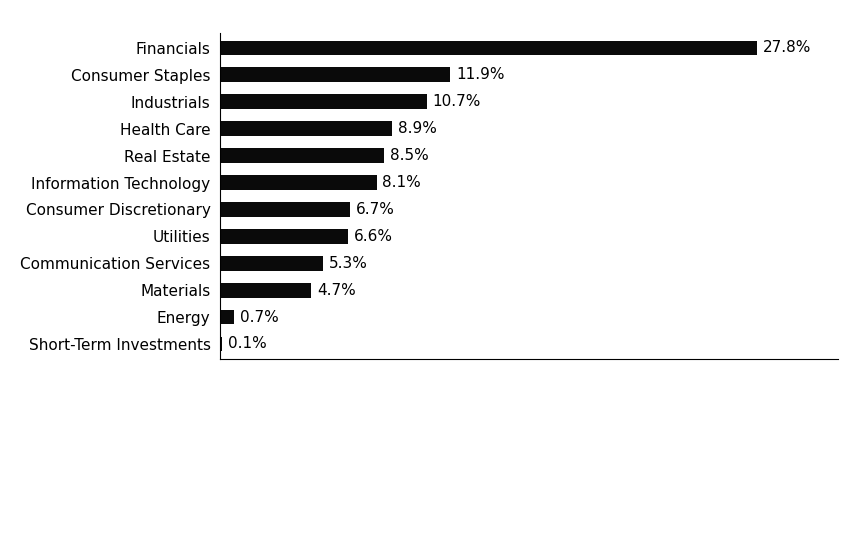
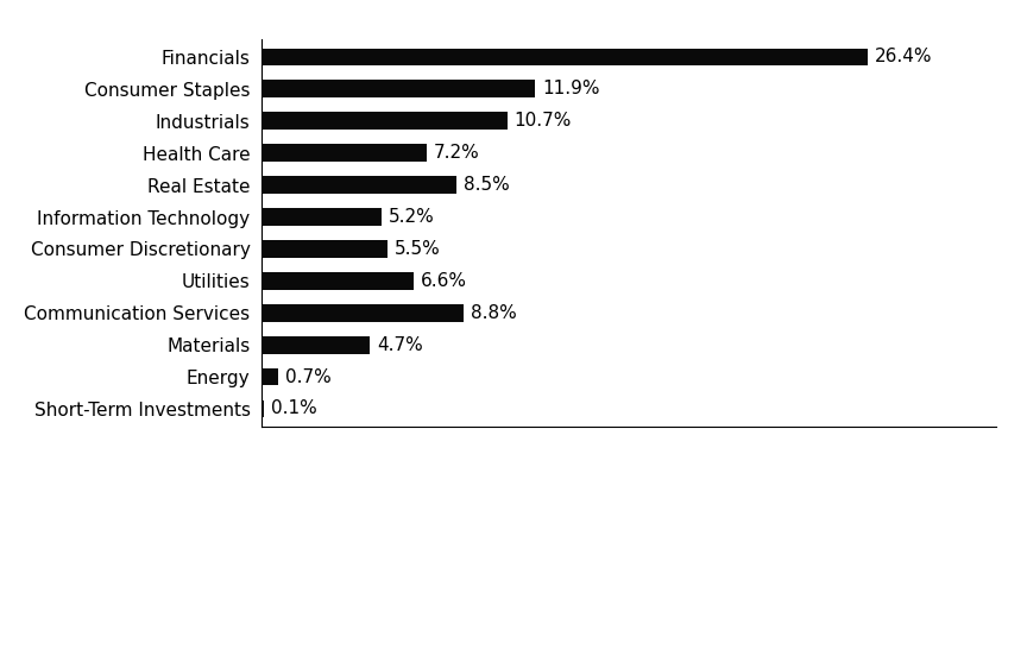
Financials: 27.8% -> 26.4%
Health Care: 8.9% -> 7.2%
Information Technology: 8.1% -> 5.2%
Consumer Discretionary: 6.7% -> 5.5%
Communication Services: 5.3% -> 8.8%
